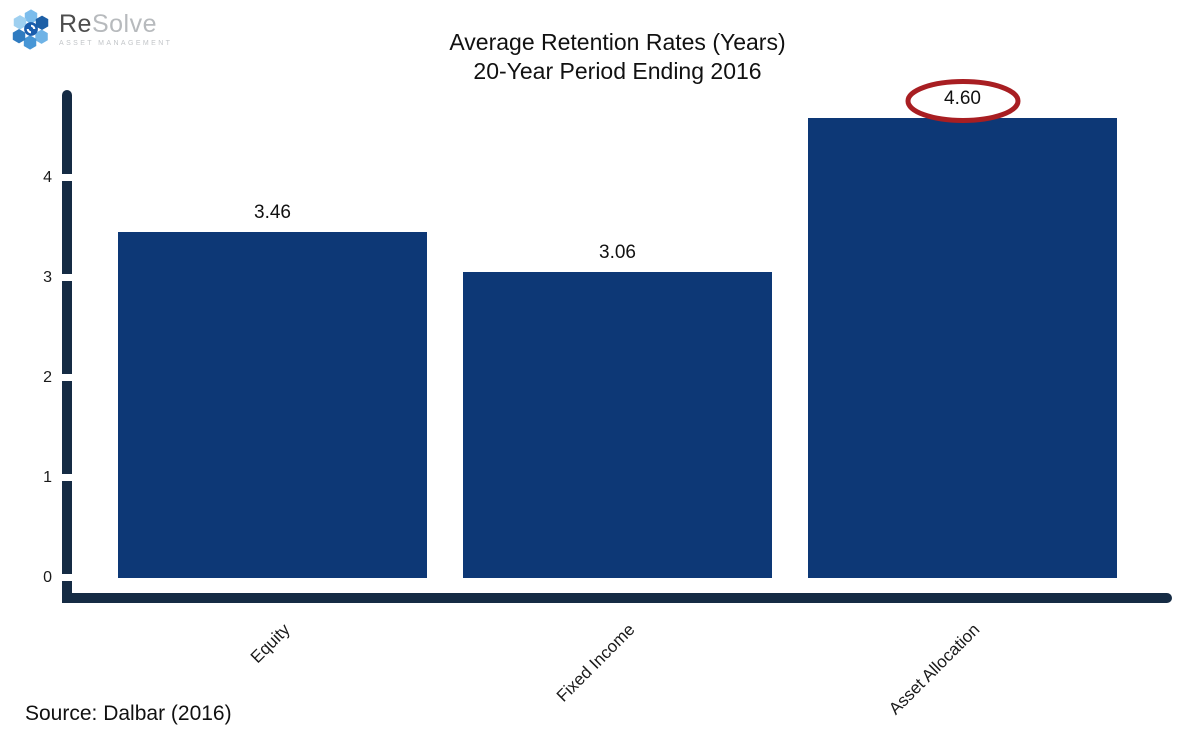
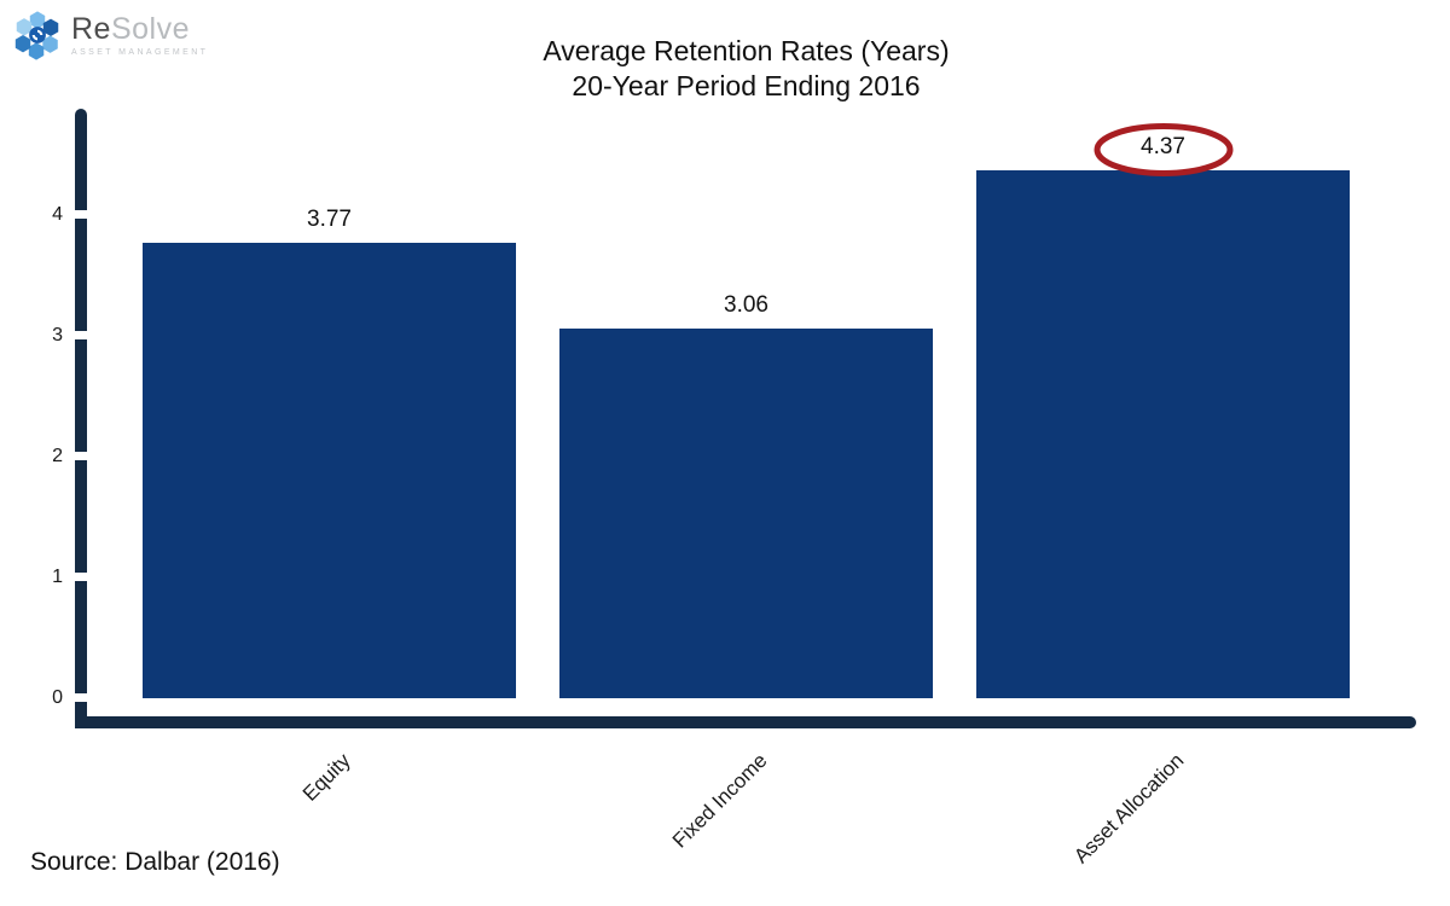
Equity: 3.46 -> 3.77
Asset Allocation: 4.60 -> 4.37
